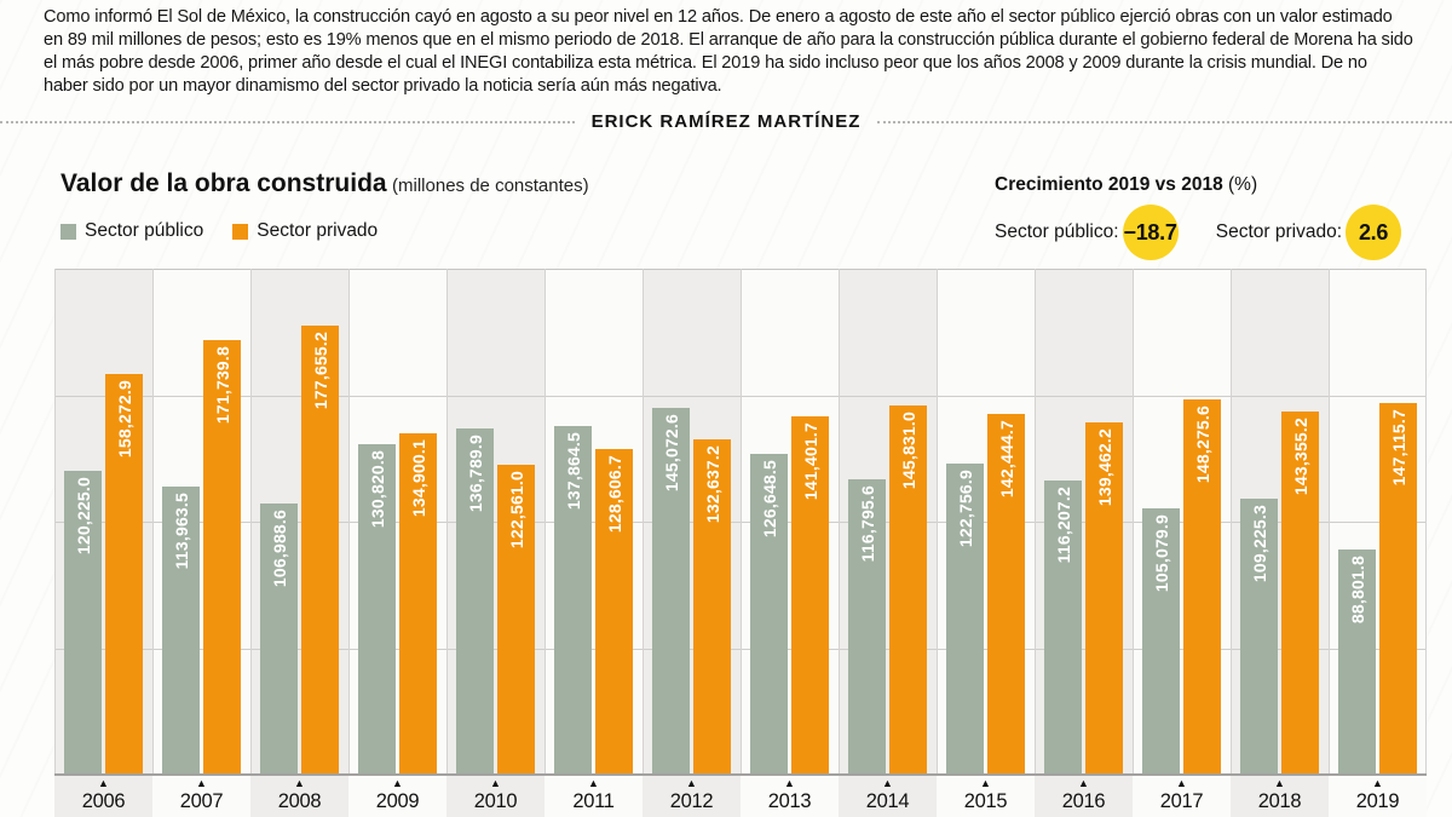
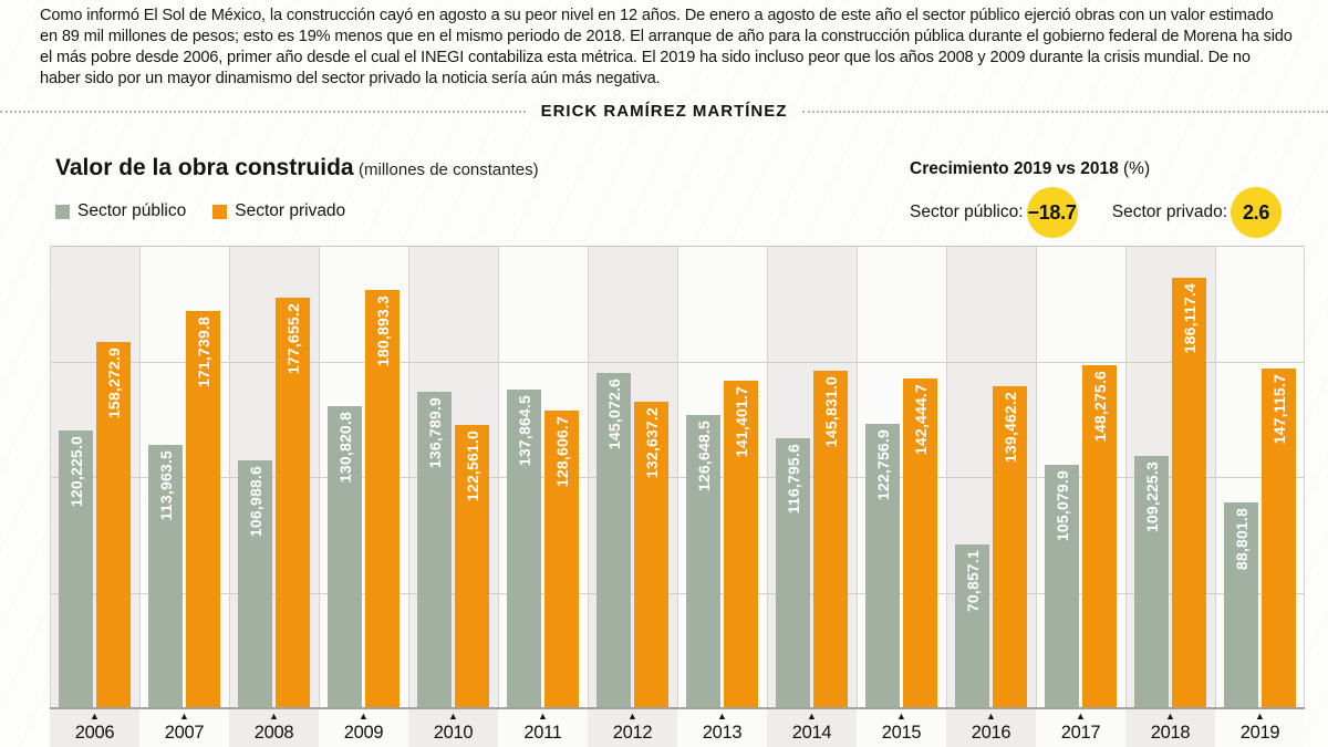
Sector privado/2009: 134,900.1 -> 180,893.3
Sector público/2016: 116,207.2 -> 70,857.1
Sector privado/2018: 143,355.2 -> 186,117.4
